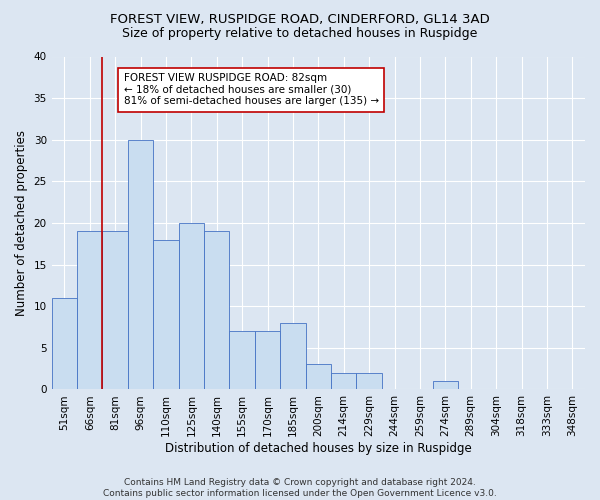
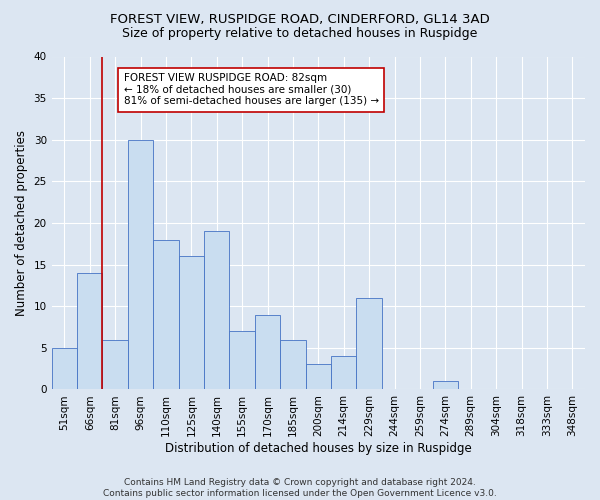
51sqm: 11 -> 5
66sqm: 19 -> 14
81sqm: 19 -> 6
125sqm: 20 -> 16
170sqm: 7 -> 9
185sqm: 8 -> 6
214sqm: 2 -> 4
229sqm: 2 -> 11
